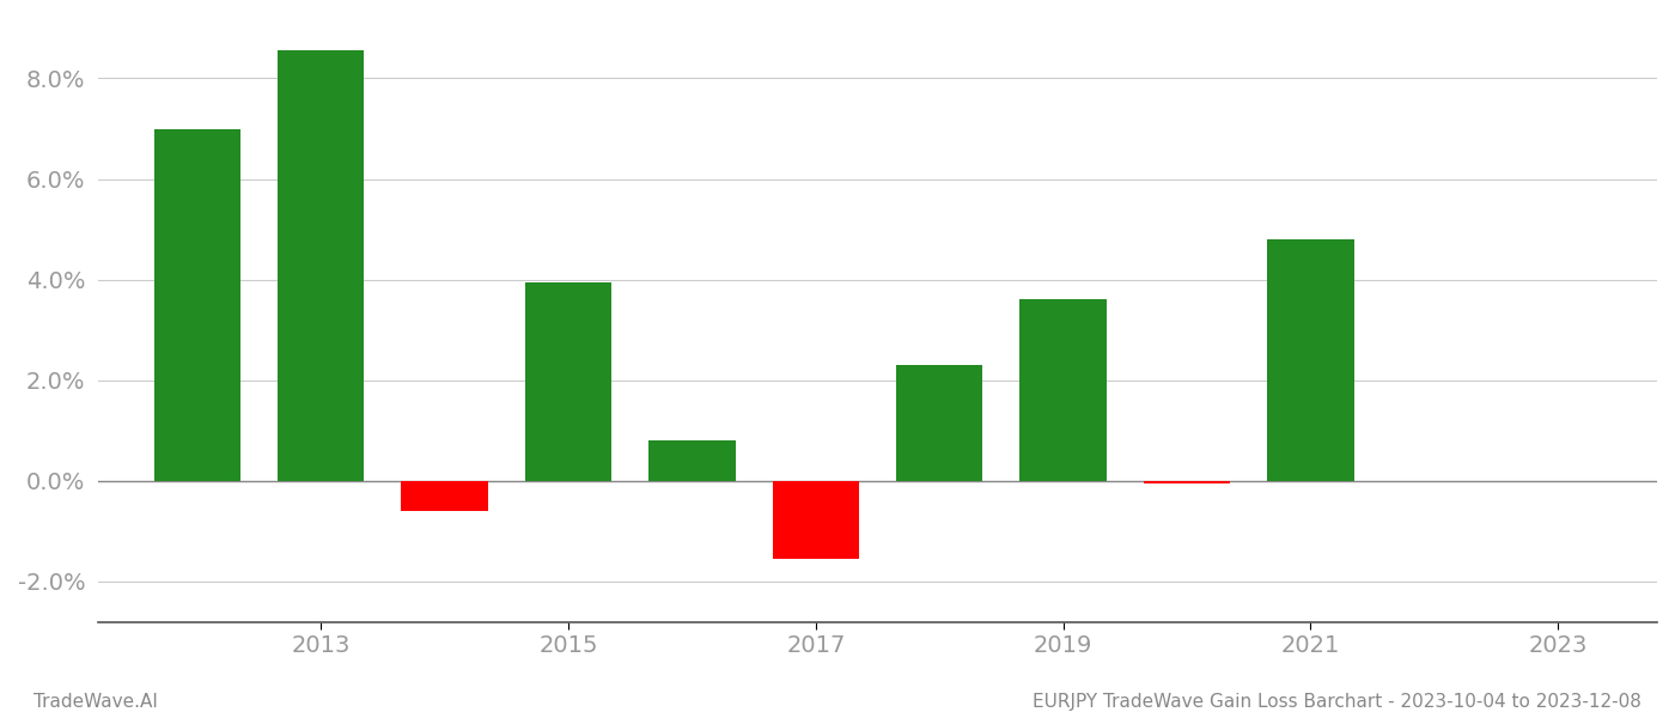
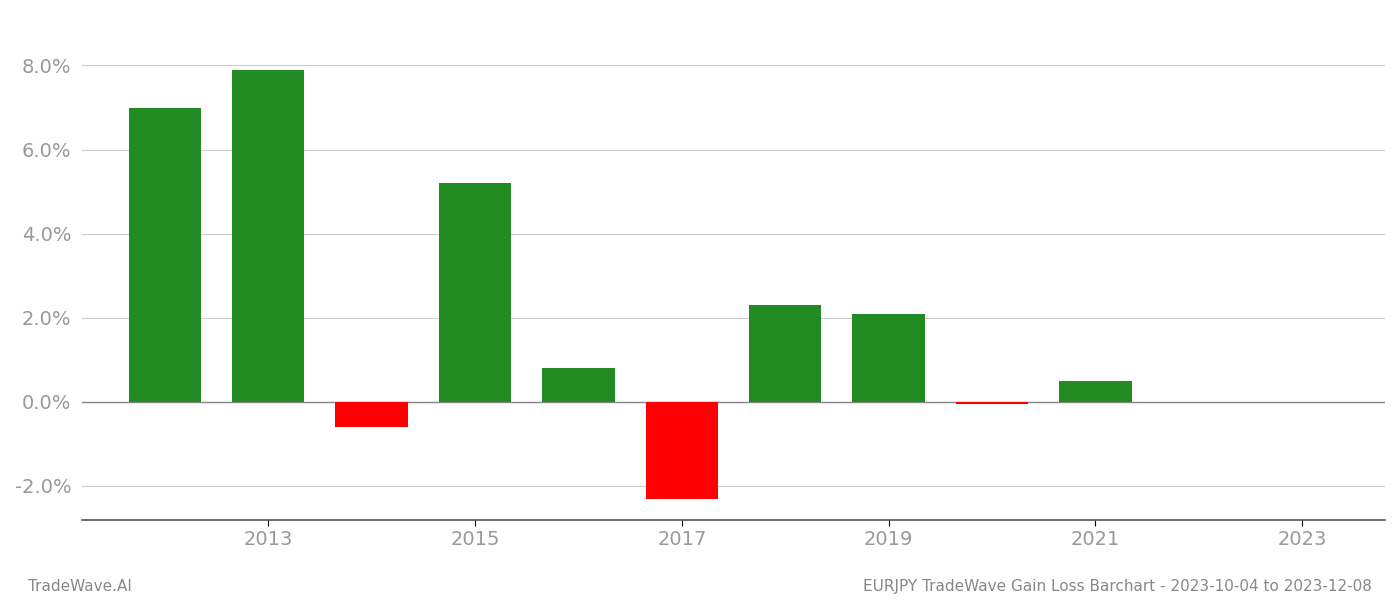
2013: 8.55% -> 7.90%
2015: 3.95% -> 5.20%
2017: -1.55% -> -2.30%
2019: 3.60% -> 2.10%
2021: 4.80% -> 0.50%
